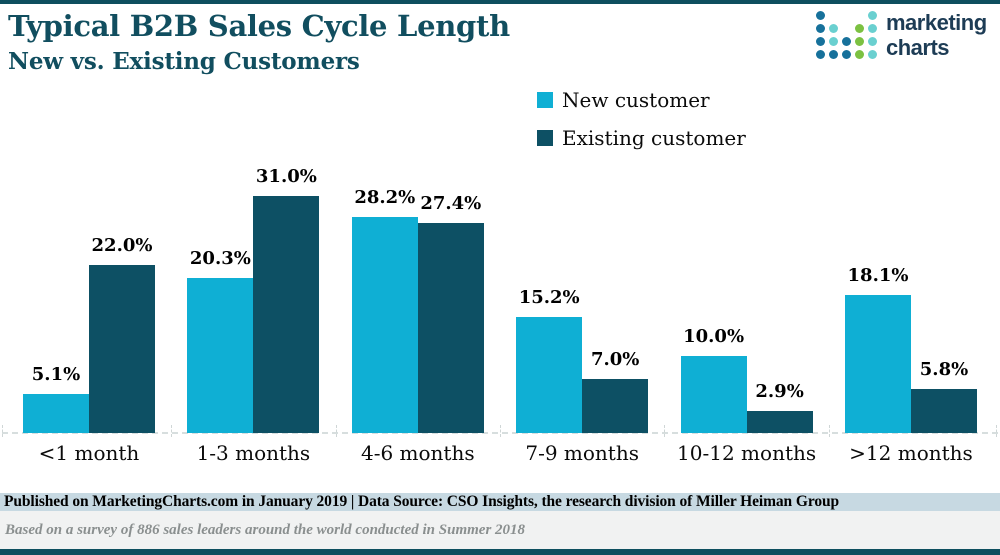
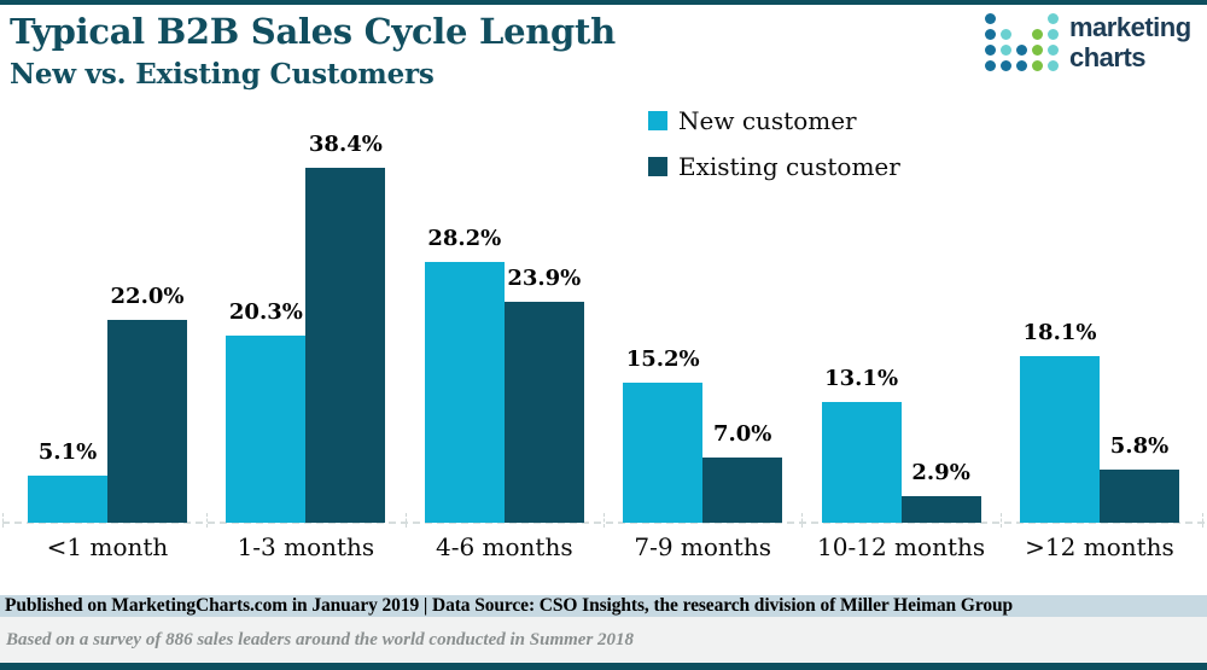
Existing customer/1-3 months: 31.0% -> 38.4%
Existing customer/4-6 months: 27.4% -> 23.9%
New customer/10-12 months: 10.0% -> 13.1%
